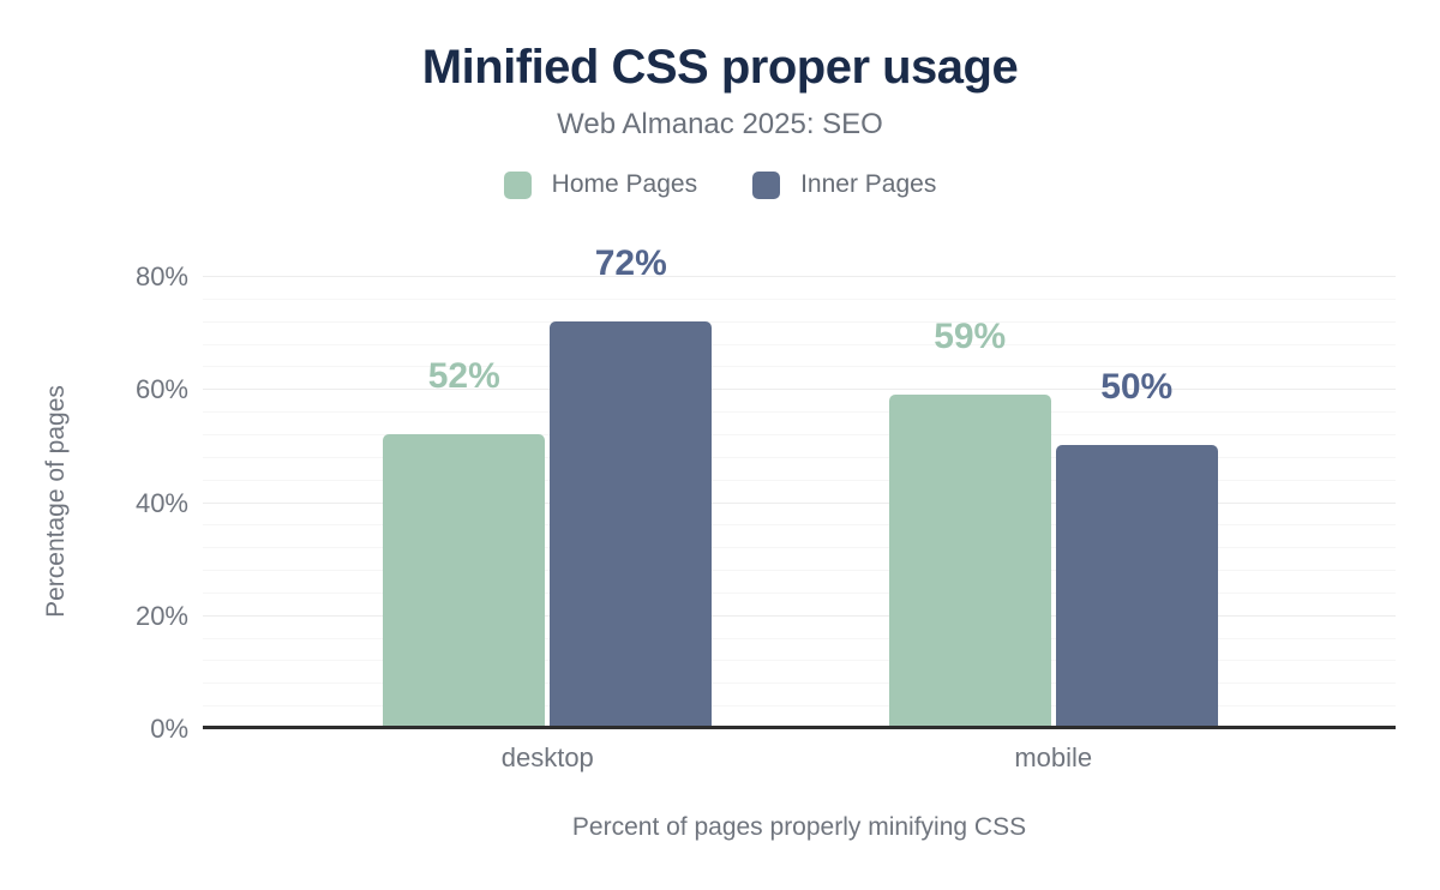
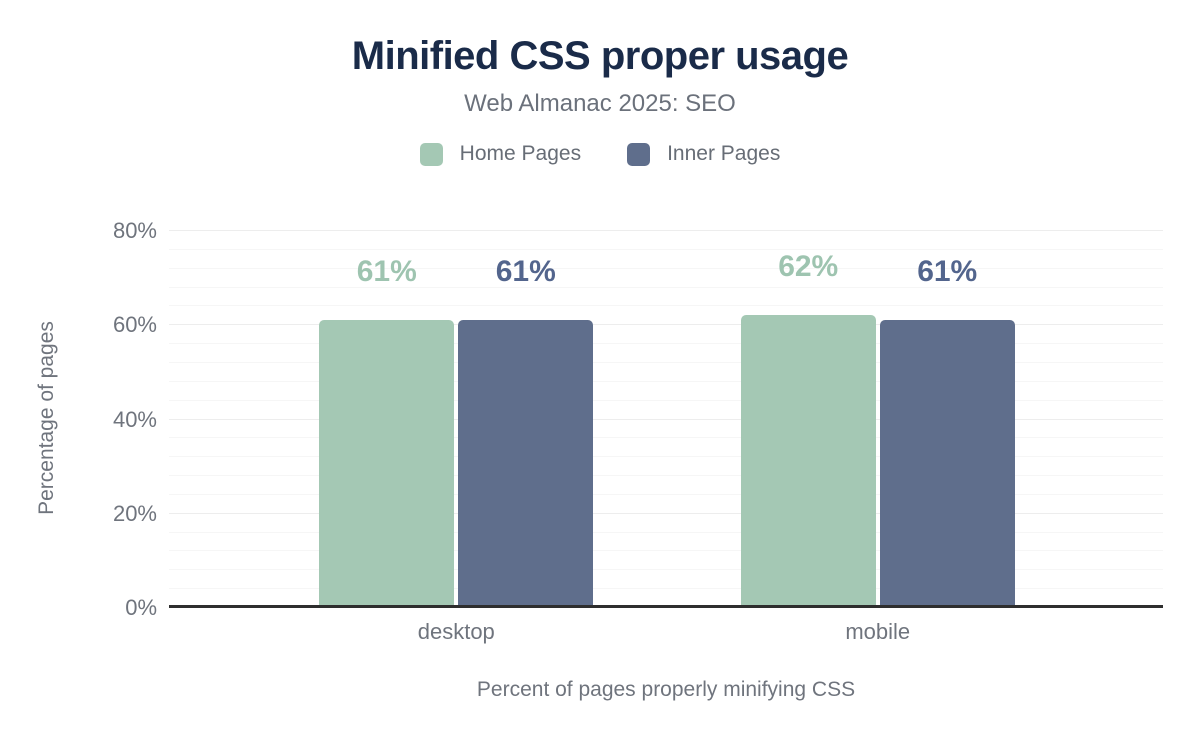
Home Pages/desktop: 52% -> 61%
Inner Pages/desktop: 72% -> 61%
Home Pages/mobile: 59% -> 62%
Inner Pages/mobile: 50% -> 61%
